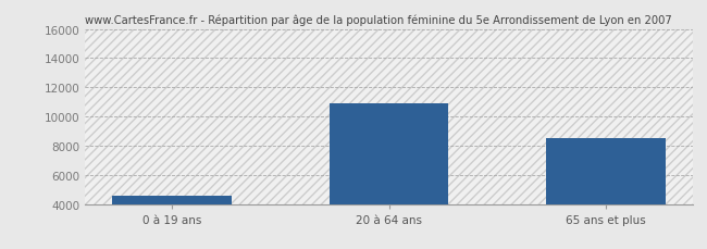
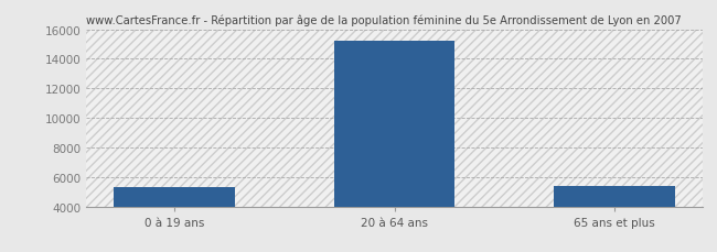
0 à 19 ans: 4600 -> 5300
20 à 64 ans: 10900 -> 15200
65 ans et plus: 8500 -> 5400
